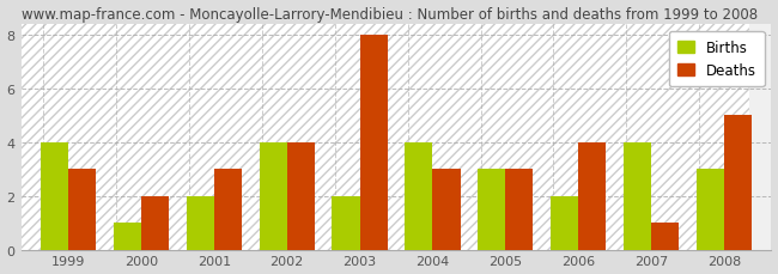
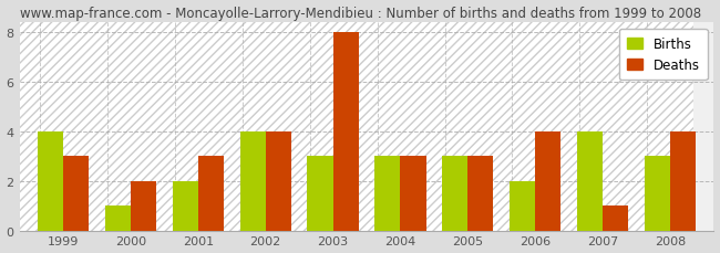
Births/2003: 2 -> 3
Births/2004: 4 -> 3
Deaths/2008: 5 -> 4
